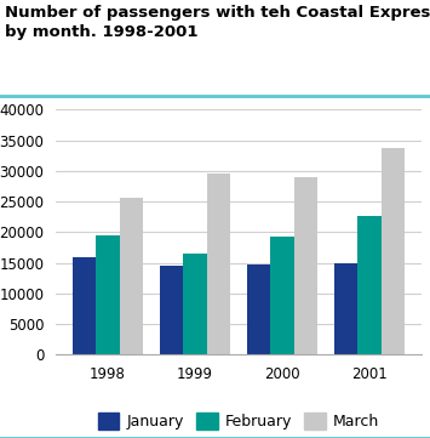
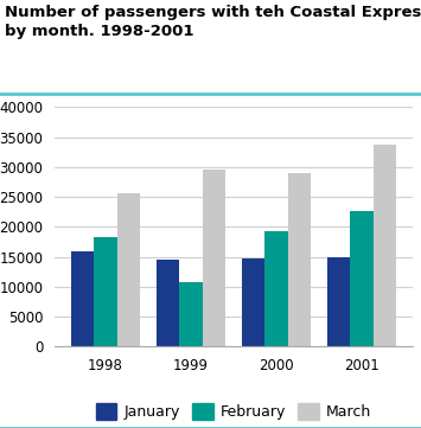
February/1998: 19500 -> 18200
February/1999: 16500 -> 10800
